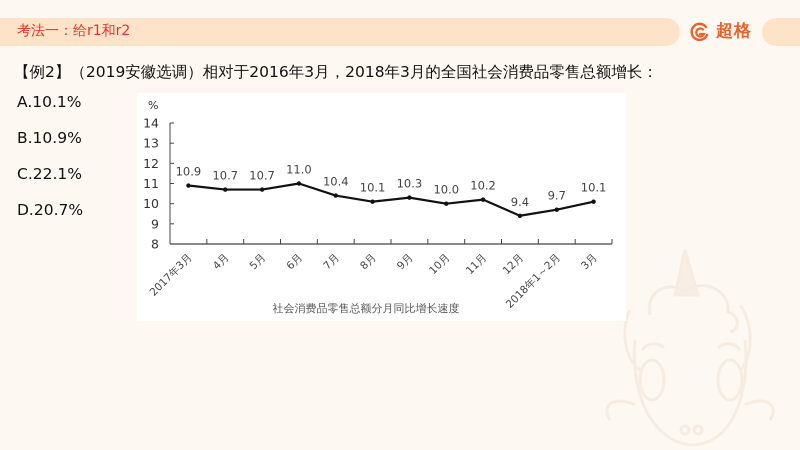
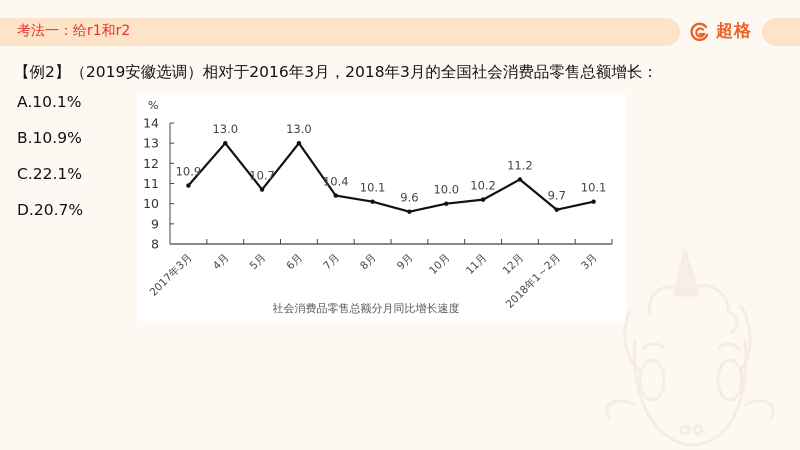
4月: 10.7 -> 13.0
6月: 11.0 -> 13.0
9月: 10.3 -> 9.6
12月: 9.4 -> 11.2
